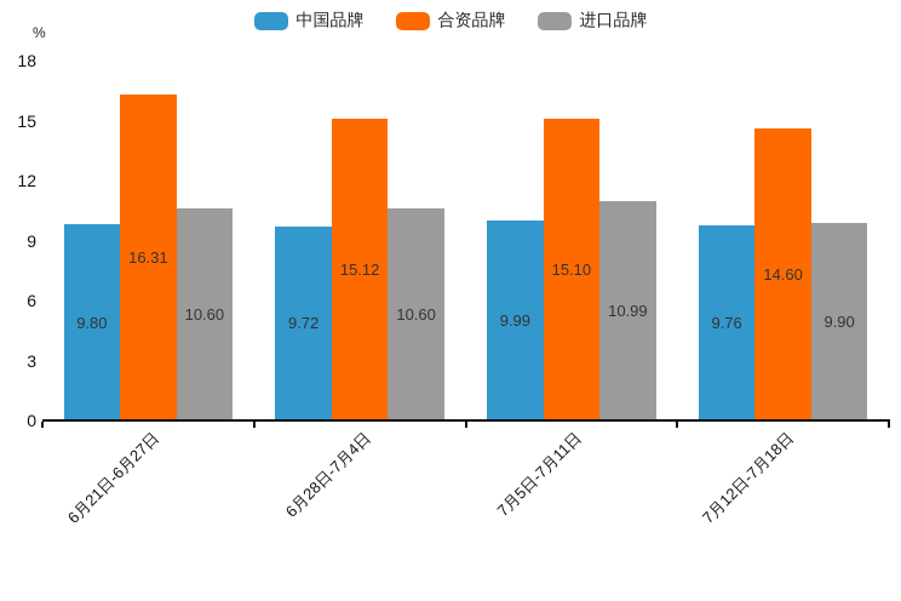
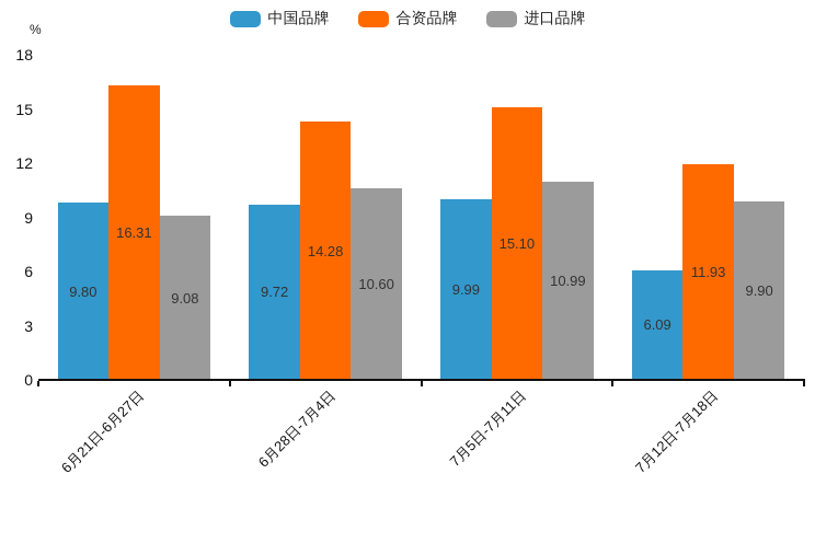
进口品牌/6月21日-6月27日: 10.60 -> 9.08
合资品牌/6月28日-7月4日: 15.12 -> 14.28
中国品牌/7月12日-7月18日: 9.76 -> 6.09
合资品牌/7月12日-7月18日: 14.60 -> 11.93
